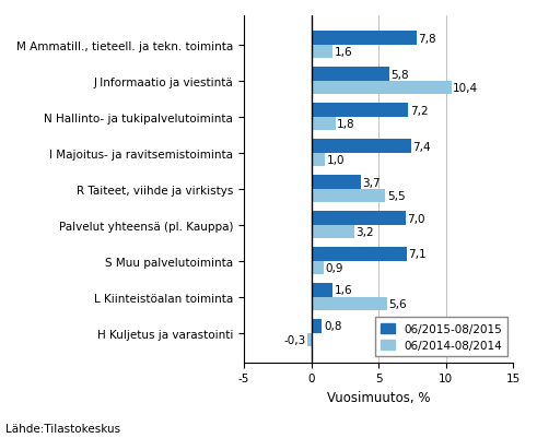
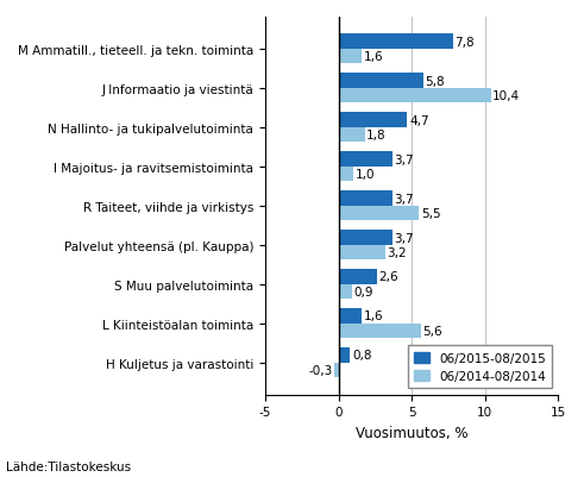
06/2015-08/2015/N Hallinto- ja tukipalvelutoiminta: 7,2 -> 4,7
06/2015-08/2015/I Majoitus- ja ravitsemistoiminta: 7,4 -> 3,7
06/2015-08/2015/Palvelut yhteensä (pl. Kauppa): 7,0 -> 3,7
06/2015-08/2015/S Muu palvelutoiminta: 7,1 -> 2,6
